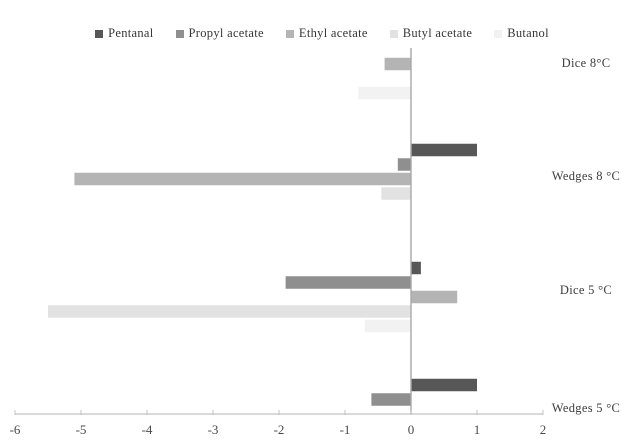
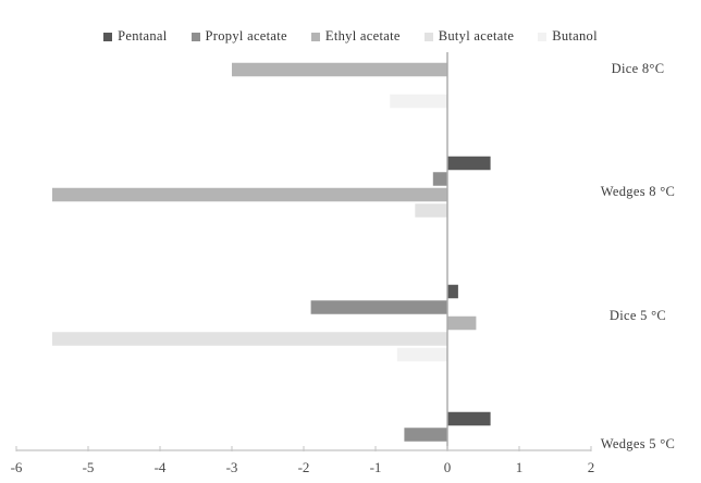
Ethyl acetate/Dice 8°C: -0.4 -> -3.0
Pentanal/Wedges 8 °C: 1.0 -> 0.6
Ethyl acetate/Wedges 8 °C: -5.1 -> -5.5
Ethyl acetate/Dice 5 °C: 0.7 -> 0.4
Pentanal/Wedges 5 °C: 1.0 -> 0.6
